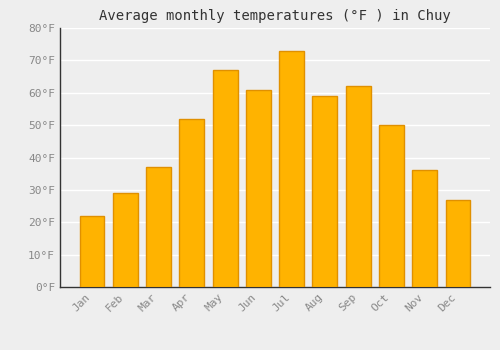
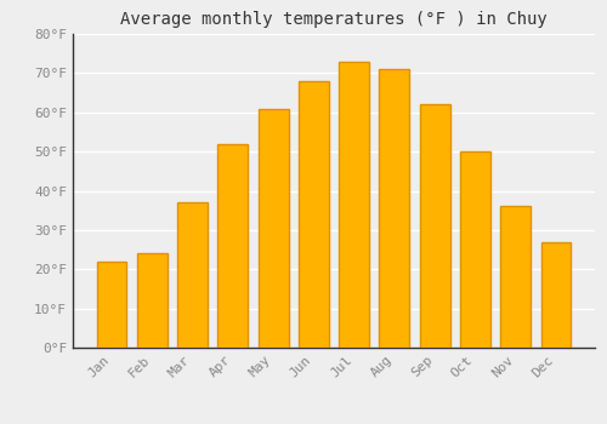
Feb: 29°F -> 24°F
May: 67°F -> 61°F
Jun: 61°F -> 68°F
Aug: 59°F -> 71°F
